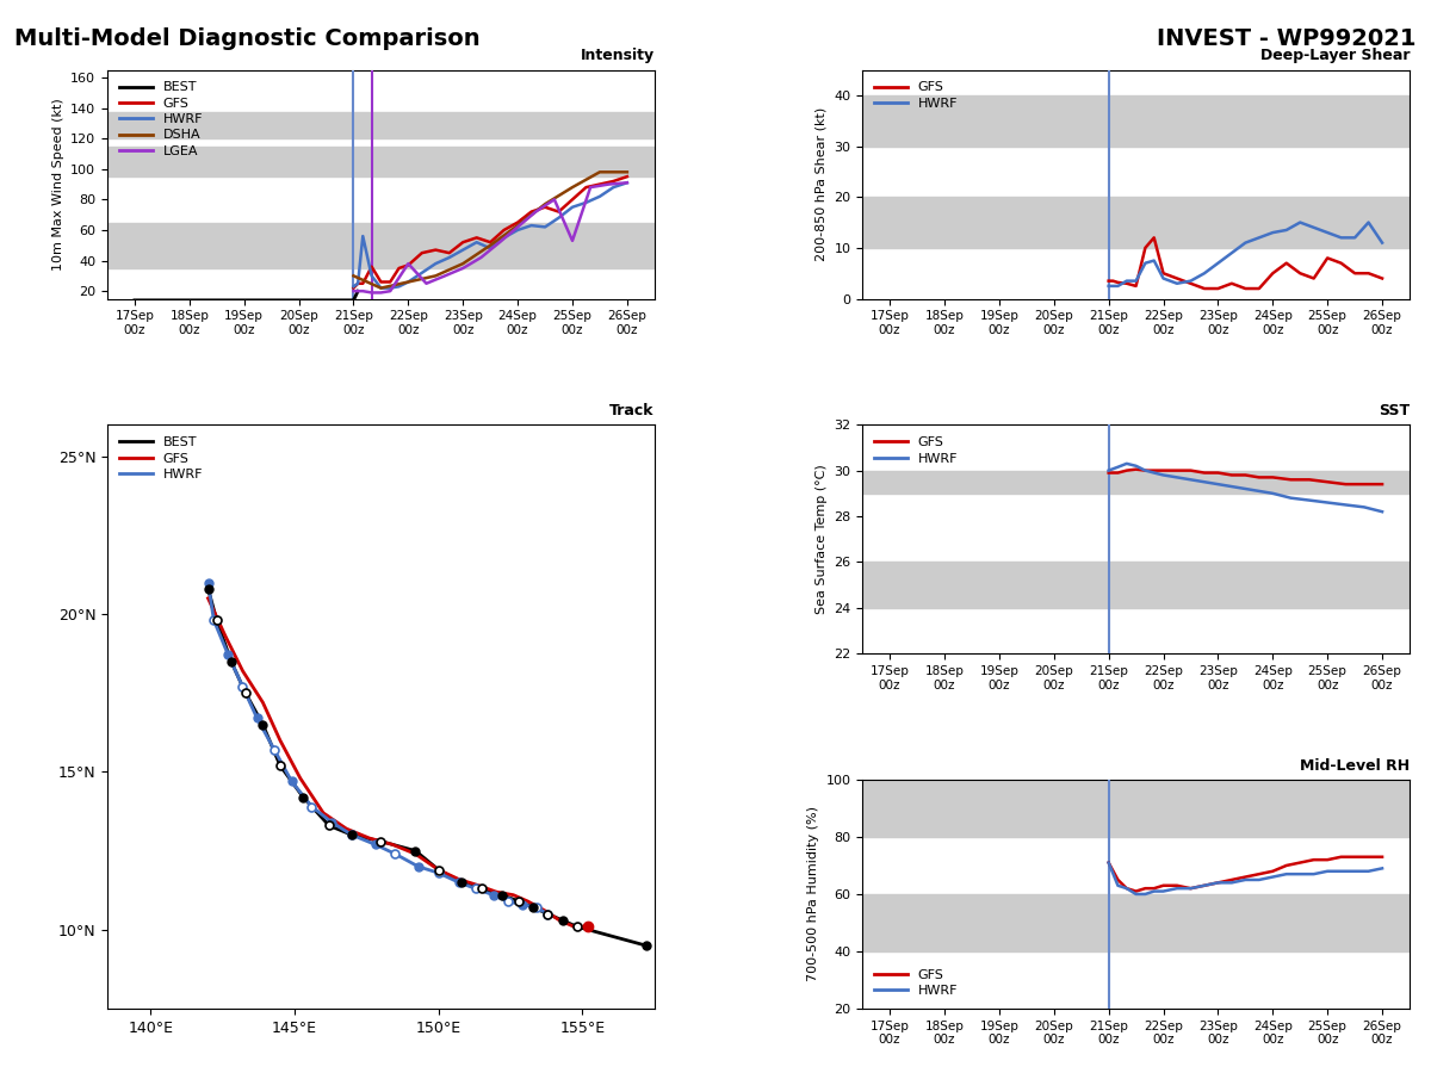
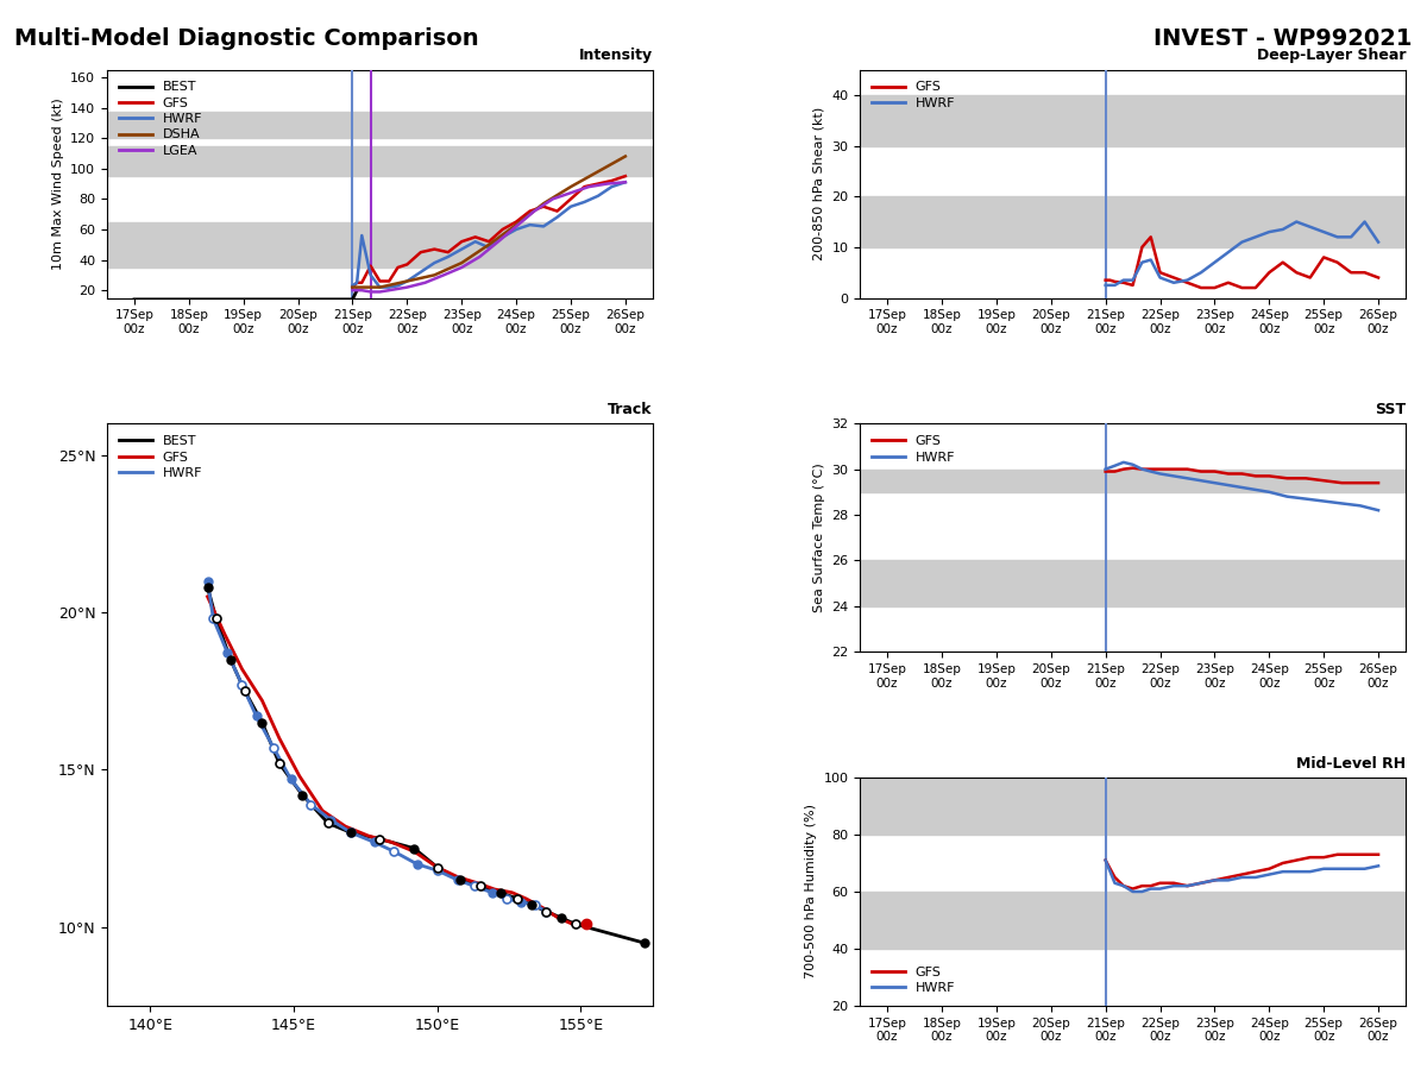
Intensity/DSHA/21Sep 00z: 30 -> 22
Intensity/LGEA/22Sep 00z: 38 -> 22
Intensity/LGEA/25Sep 00z: 53 -> 84
Intensity/DSHA/26Sep 00z: 98 -> 108
